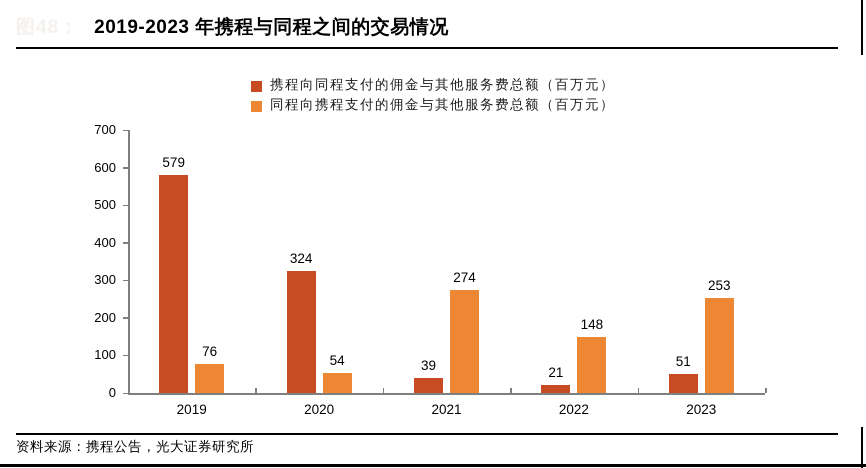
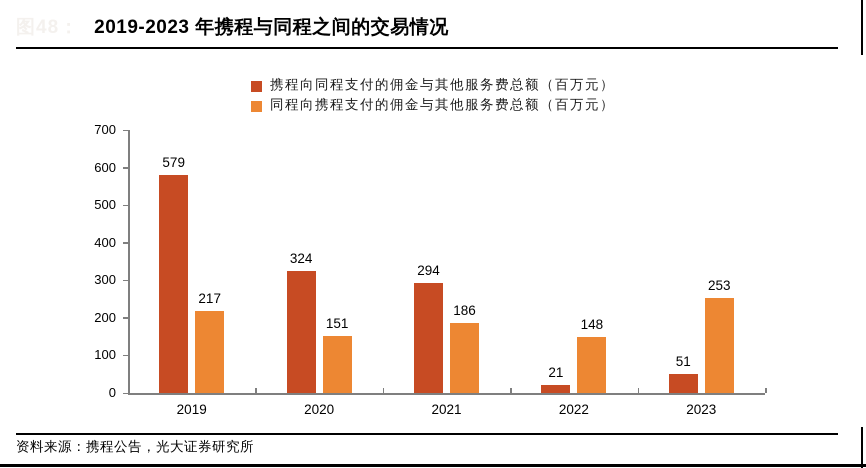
同程向携程支付的佣金与其他服务费总额（百万元）/2019: 76 -> 217
同程向携程支付的佣金与其他服务费总额（百万元）/2020: 54 -> 151
携程向同程支付的佣金与其他服务费总额（百万元）/2021: 39 -> 294
同程向携程支付的佣金与其他服务费总额（百万元）/2021: 274 -> 186
